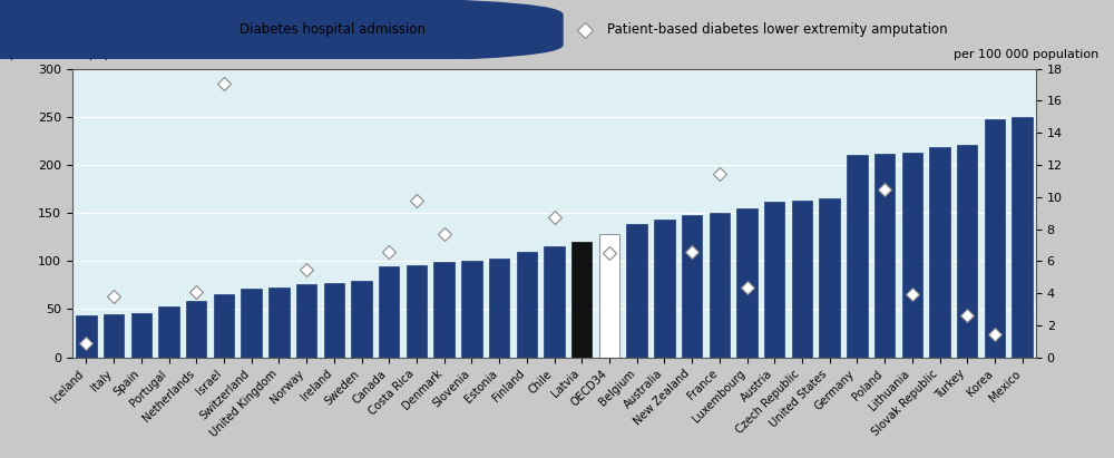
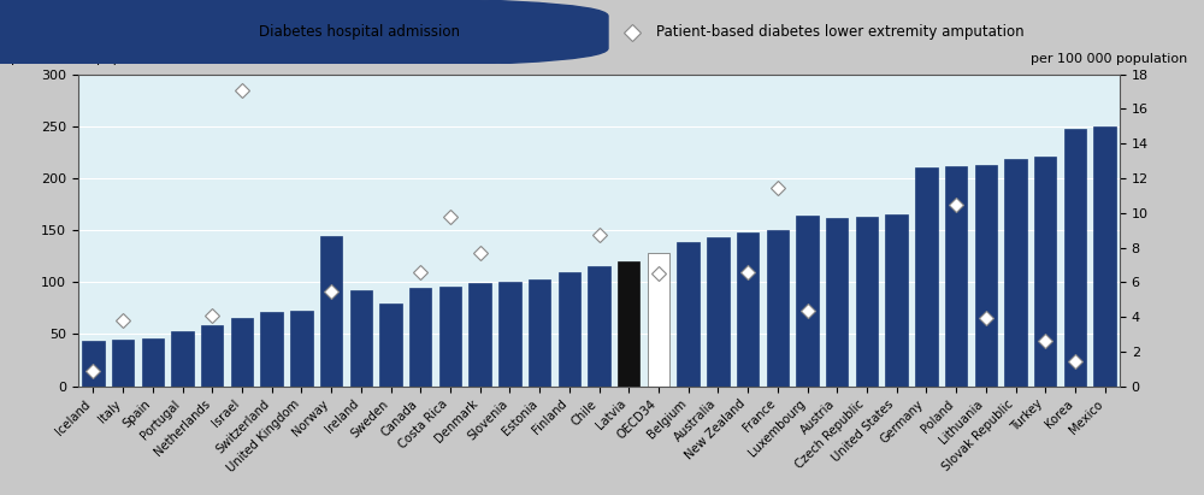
Norway: 76 -> 144
Ireland: 77 -> 92
Luxembourg: 155 -> 164
